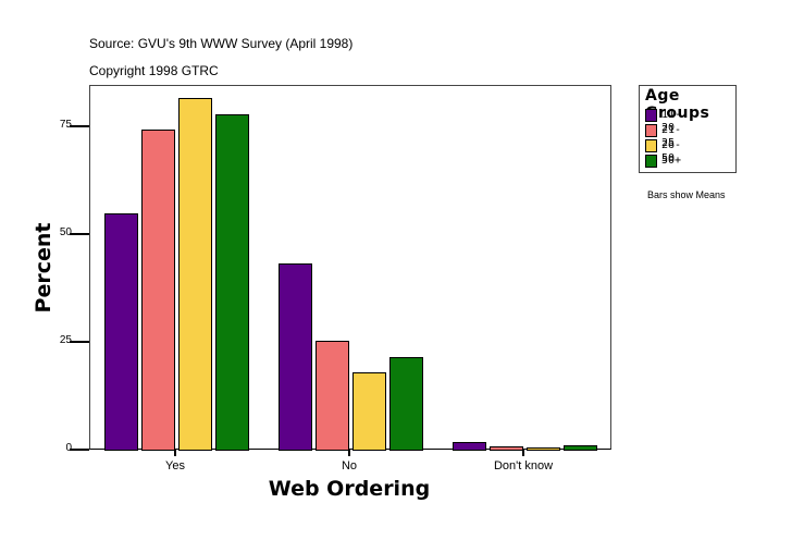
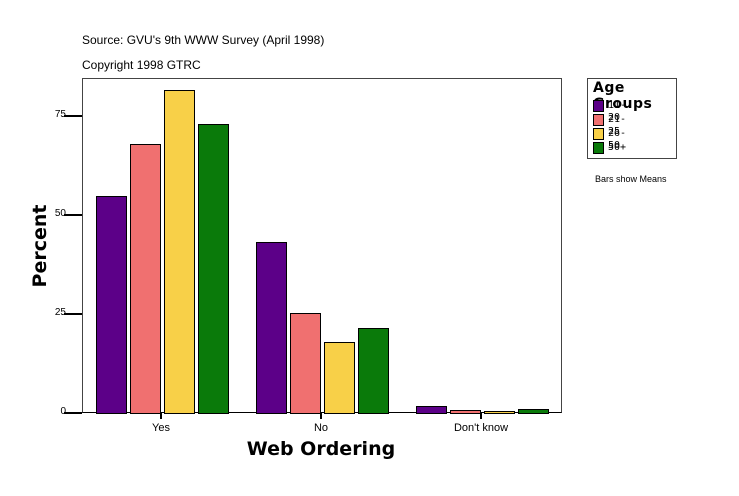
21-25/Yes: 74 -> 68
50+/Yes: 78 -> 73
